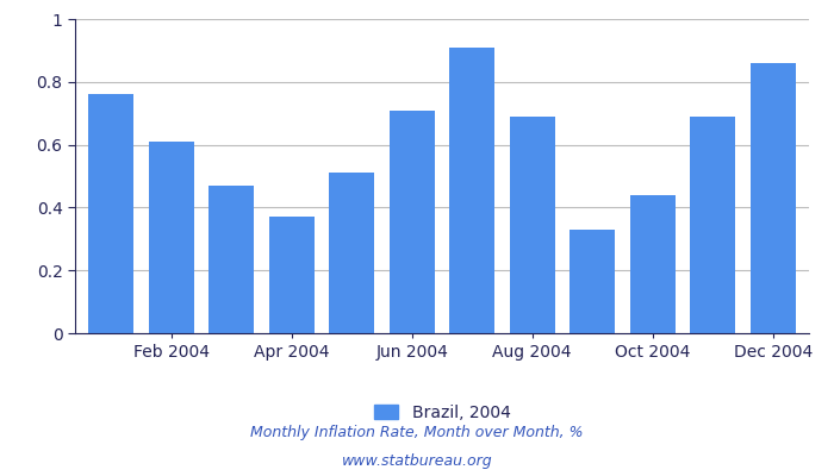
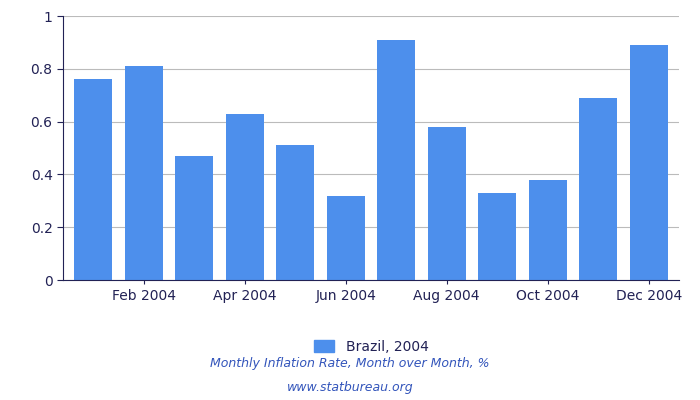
Feb 2004: 0.61 -> 0.81
Apr 2004: 0.37 -> 0.63
Jun 2004: 0.71 -> 0.32
Aug 2004: 0.69 -> 0.58
Oct 2004: 0.44 -> 0.38
Dec 2004: 0.86 -> 0.89
